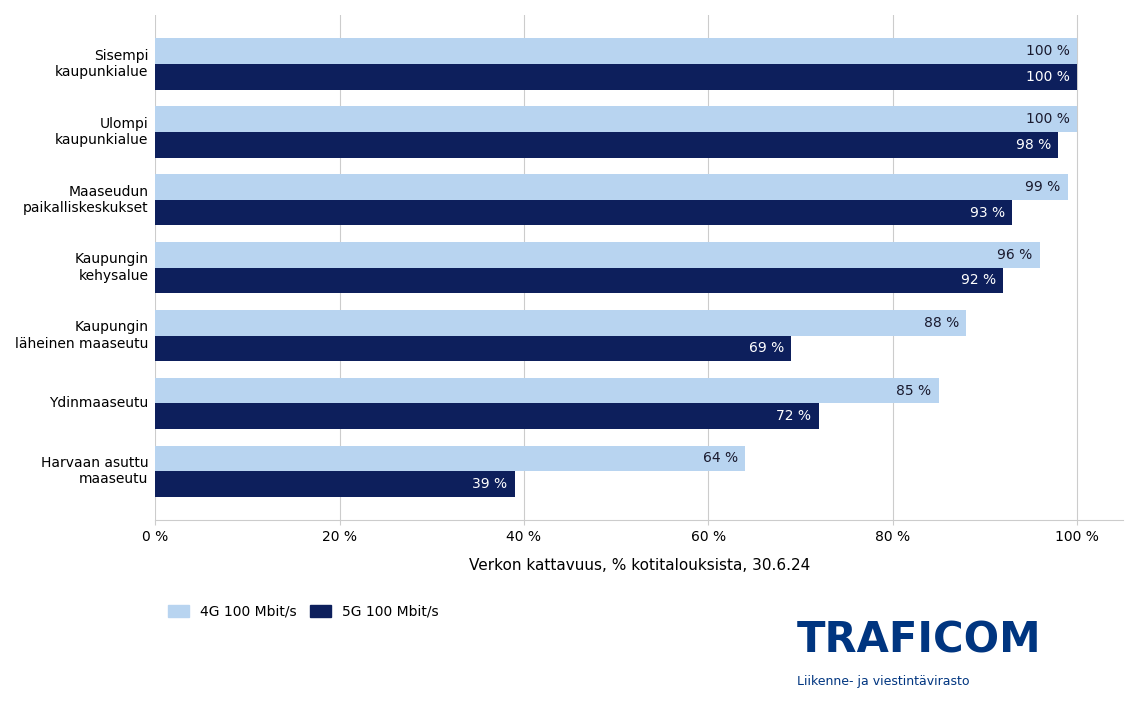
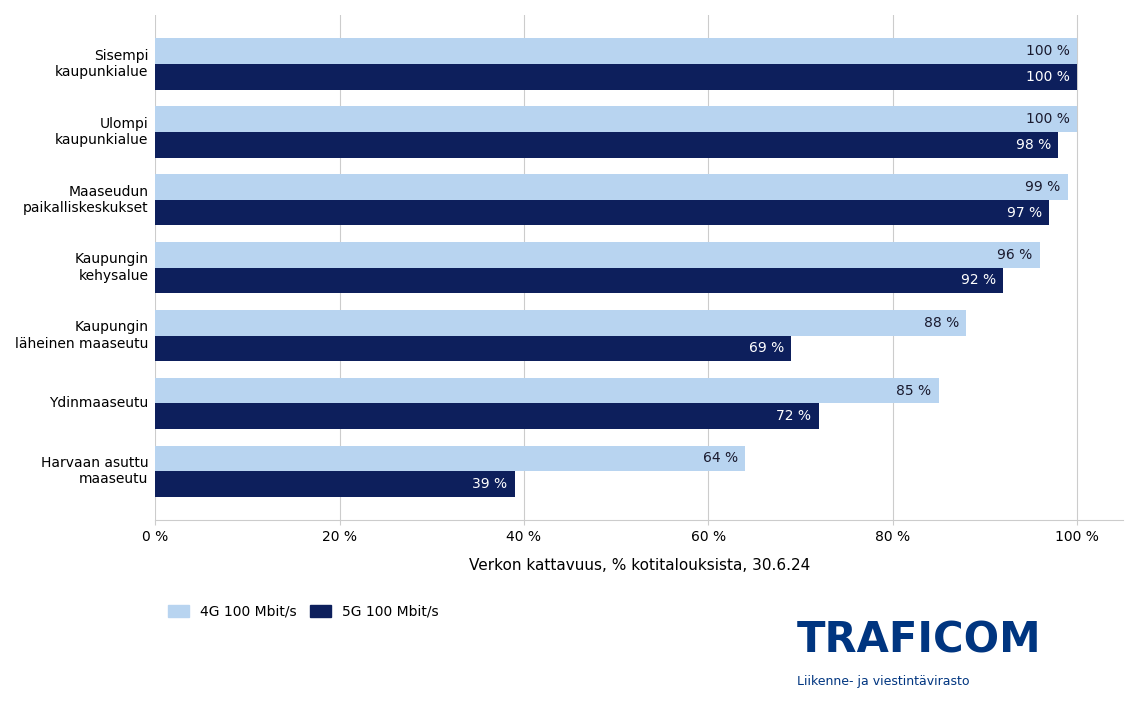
5G 100 Mbit/s/Maaseudun paikalliskeskukset: 93 -> 97
